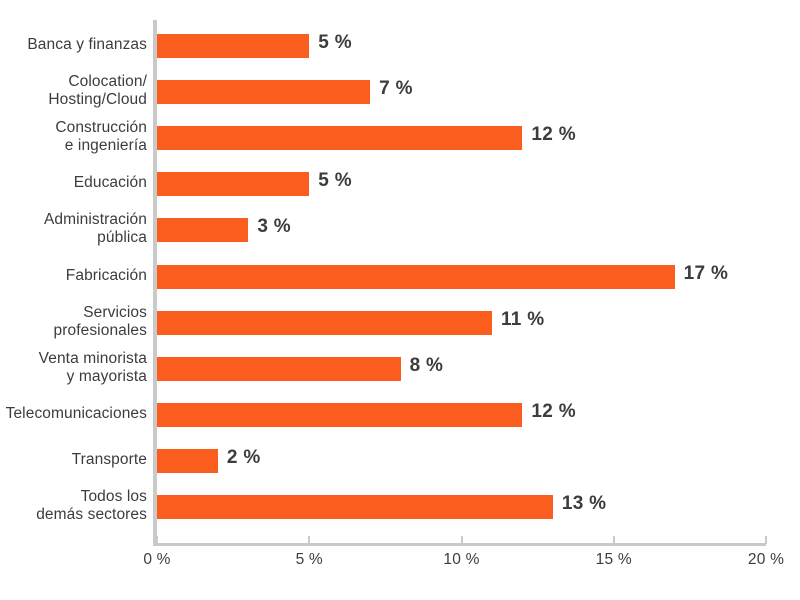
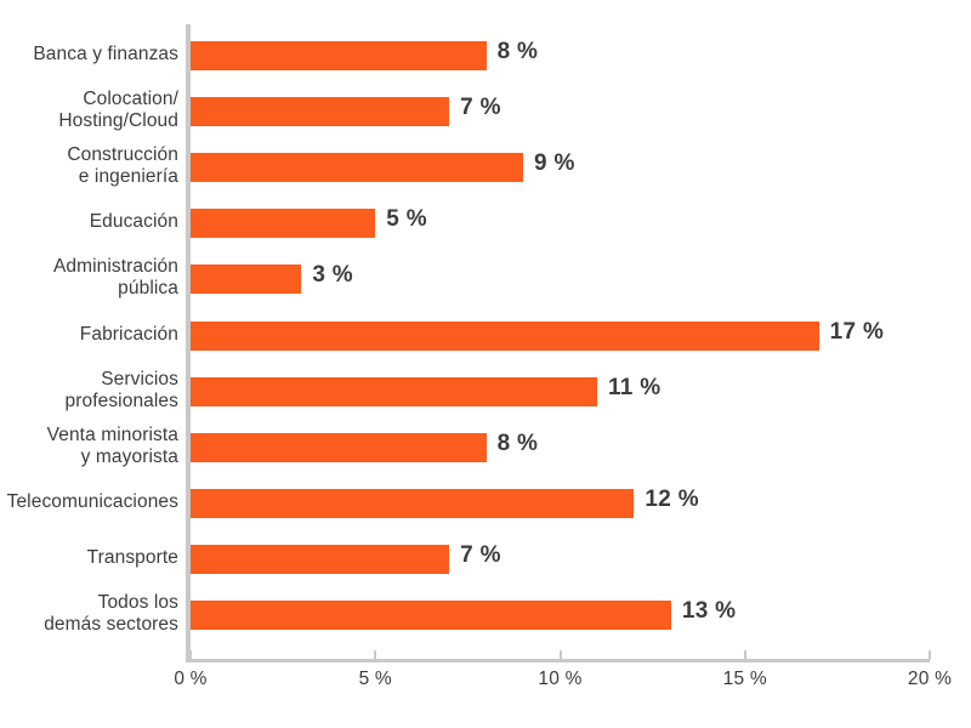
Banca y finanzas: 5 -> 8
Construcción e ingeniería: 12 -> 9
Transporte: 2 -> 7
